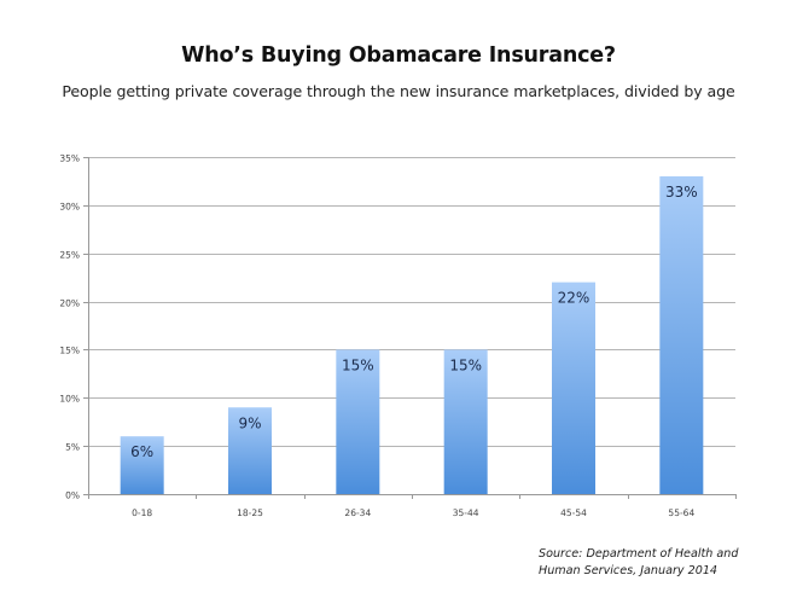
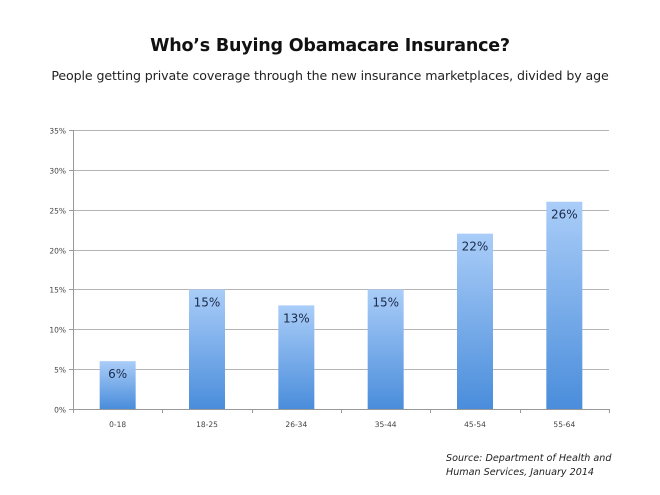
18-25: 9% -> 15%
26-34: 15% -> 13%
55-64: 33% -> 26%
